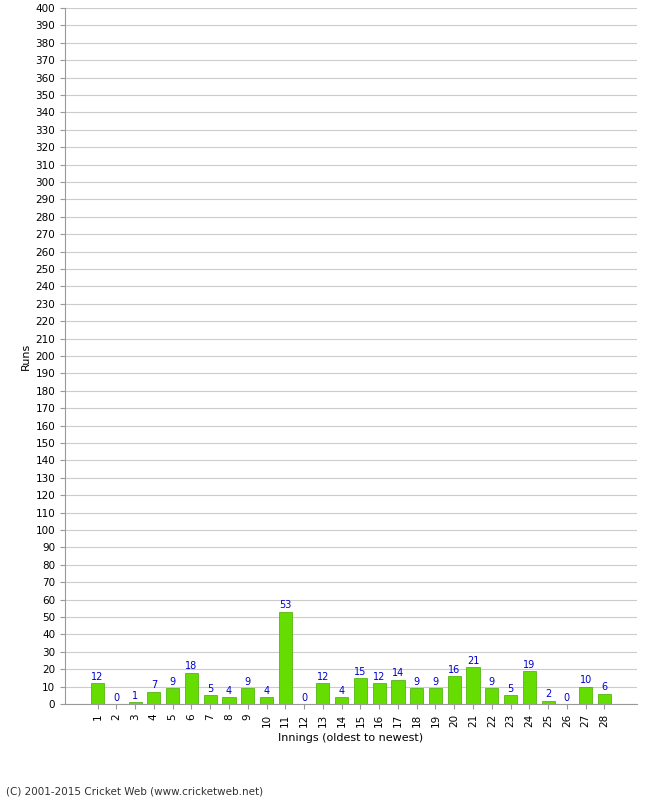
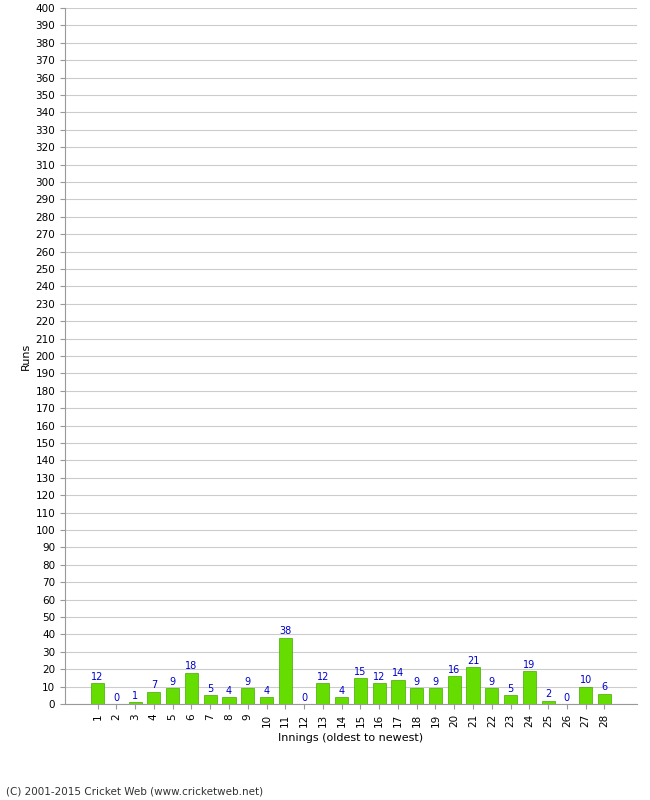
11: 53 -> 38
